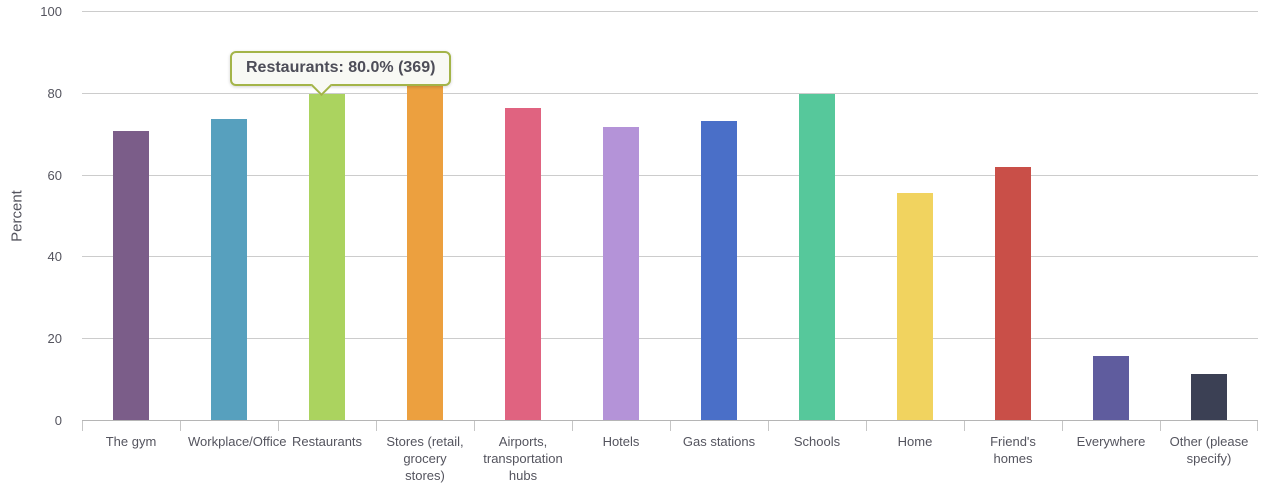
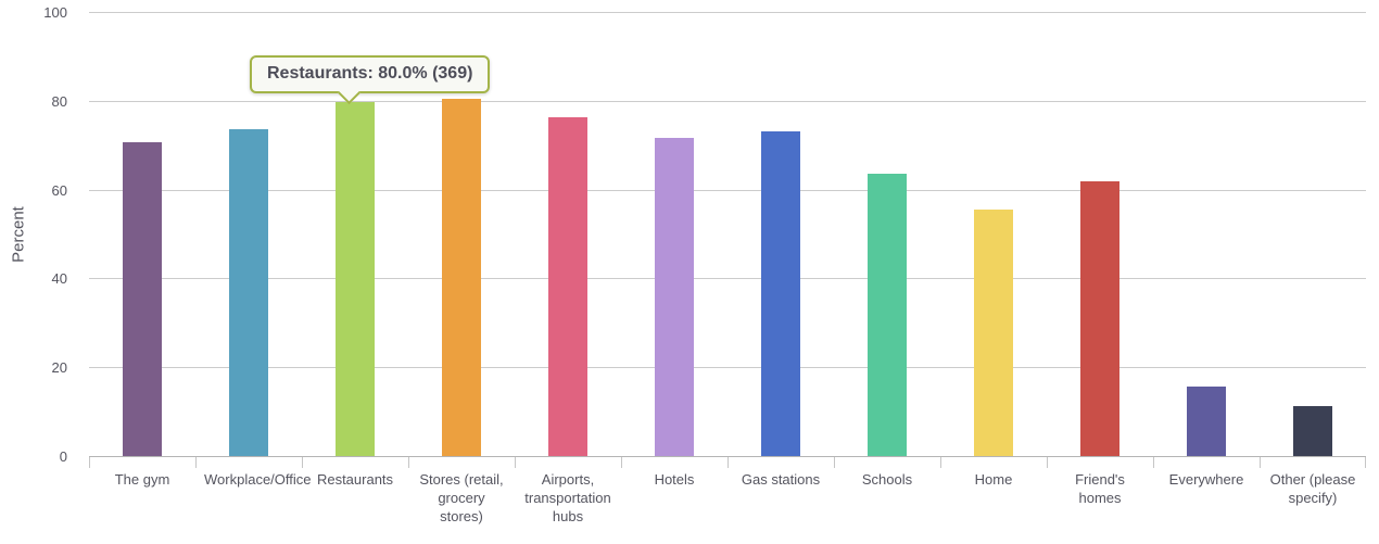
Stores (retail, grocery stores): 84 -> 81
Schools: 80 -> 64
